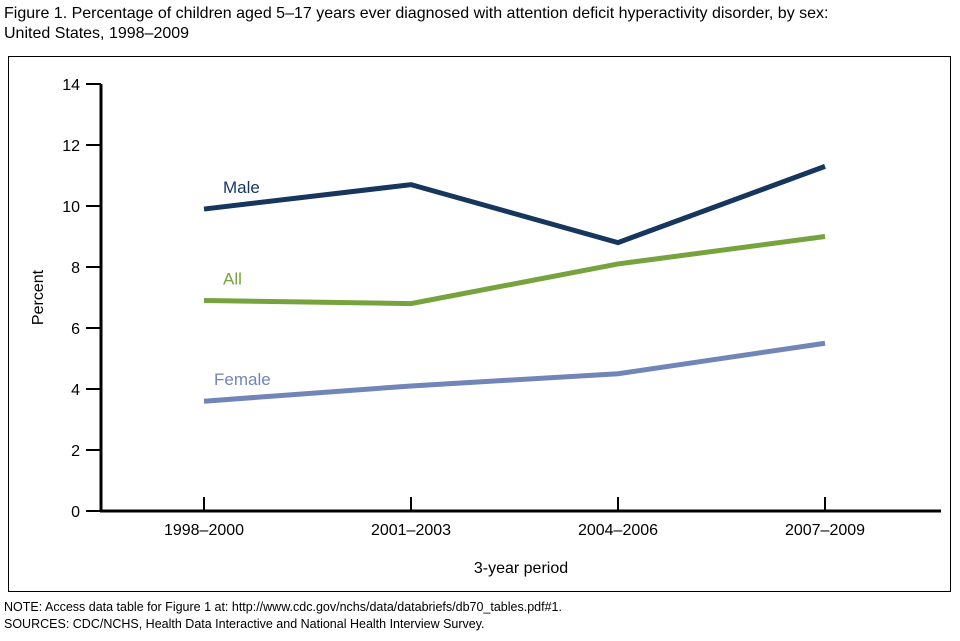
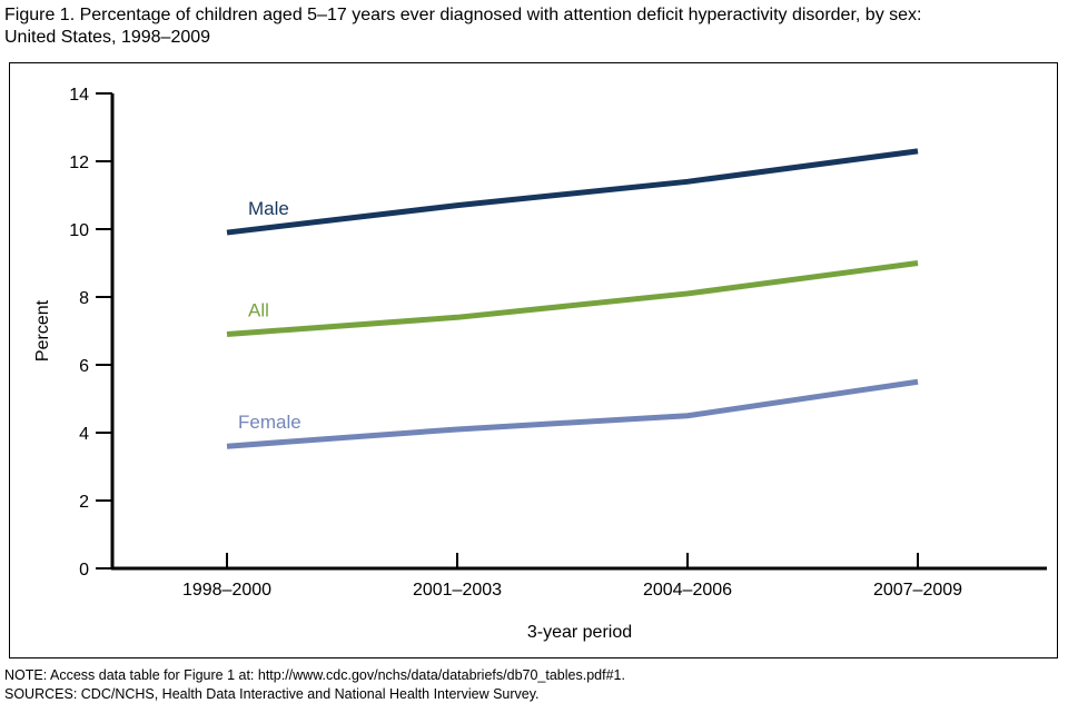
All/2001–2003: 6.8 -> 7.4
Male/2004–2006: 8.8 -> 11.4
Male/2007–2009: 11.3 -> 12.3
